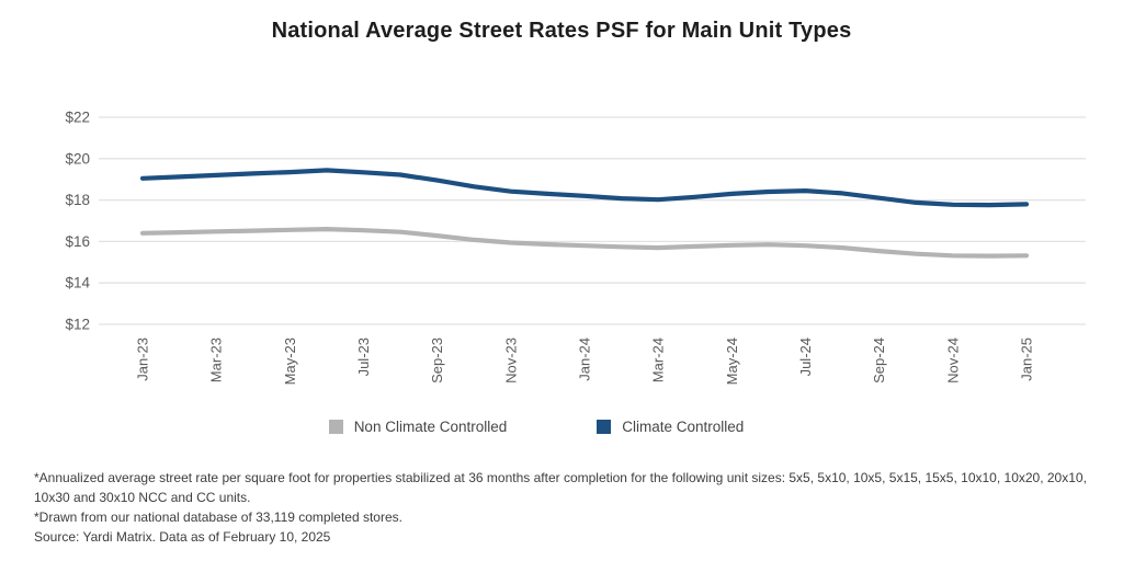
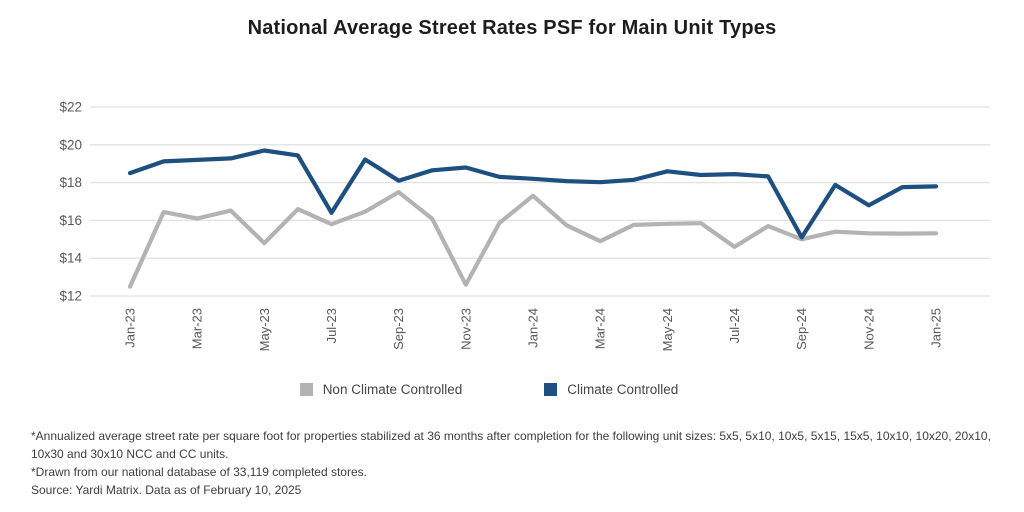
Non Climate Controlled/Jan-23: $16.4 -> $12.5
Climate Controlled/Jan-23: $19.1 -> $18.5
Non Climate Controlled/Mar-23: $16.5 -> $16.1
Non Climate Controlled/May-23: $16.6 -> $14.8
Climate Controlled/May-23: $19.4 -> $19.7
Non Climate Controlled/Jul-23: $16.5 -> $15.8
Climate Controlled/Jul-23: $19.3 -> $16.4
Non Climate Controlled/Sep-23: $16.3 -> $17.5
Climate Controlled/Sep-23: $18.9 -> $18.1
Non Climate Controlled/Nov-23: $15.9 -> $12.6
Climate Controlled/Nov-23: $18.4 -> $18.8
Non Climate Controlled/Jan-24: $15.8 -> $17.3
Non Climate Controlled/Mar-24: $15.7 -> $14.9
Climate Controlled/May-24: $18.3 -> $18.6
Non Climate Controlled/Jul-24: $15.8 -> $14.6
Non Climate Controlled/Sep-24: $15.5 -> $15.0
Climate Controlled/Sep-24: $18.1 -> $15.1
Climate Controlled/Nov-24: $17.8 -> $16.8
